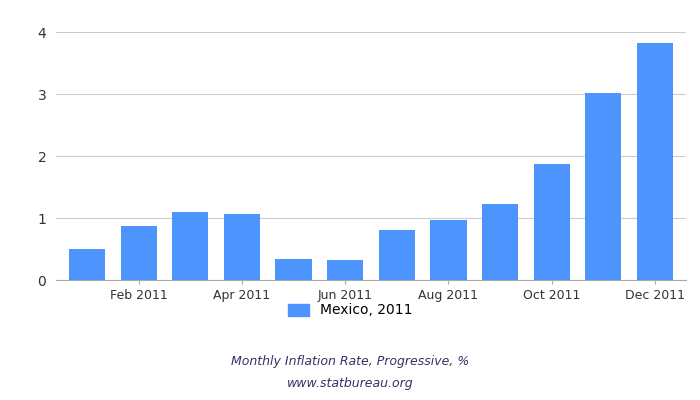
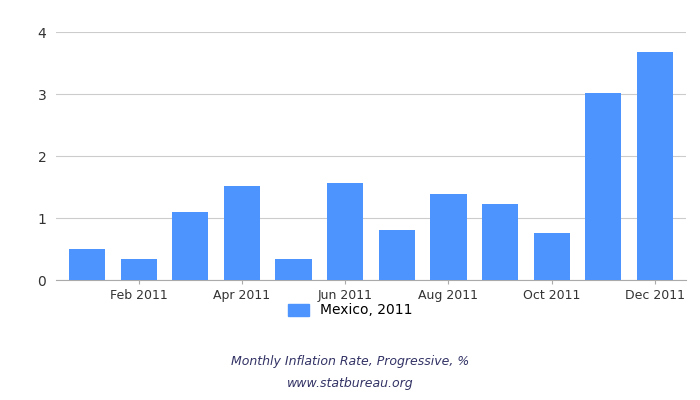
Feb 2011: 0.87 -> 0.34
Apr 2011: 1.07 -> 1.52
Jun 2011: 0.33 -> 1.56
Aug 2011: 0.96 -> 1.38
Oct 2011: 1.87 -> 0.76
Dec 2011: 3.82 -> 3.68
